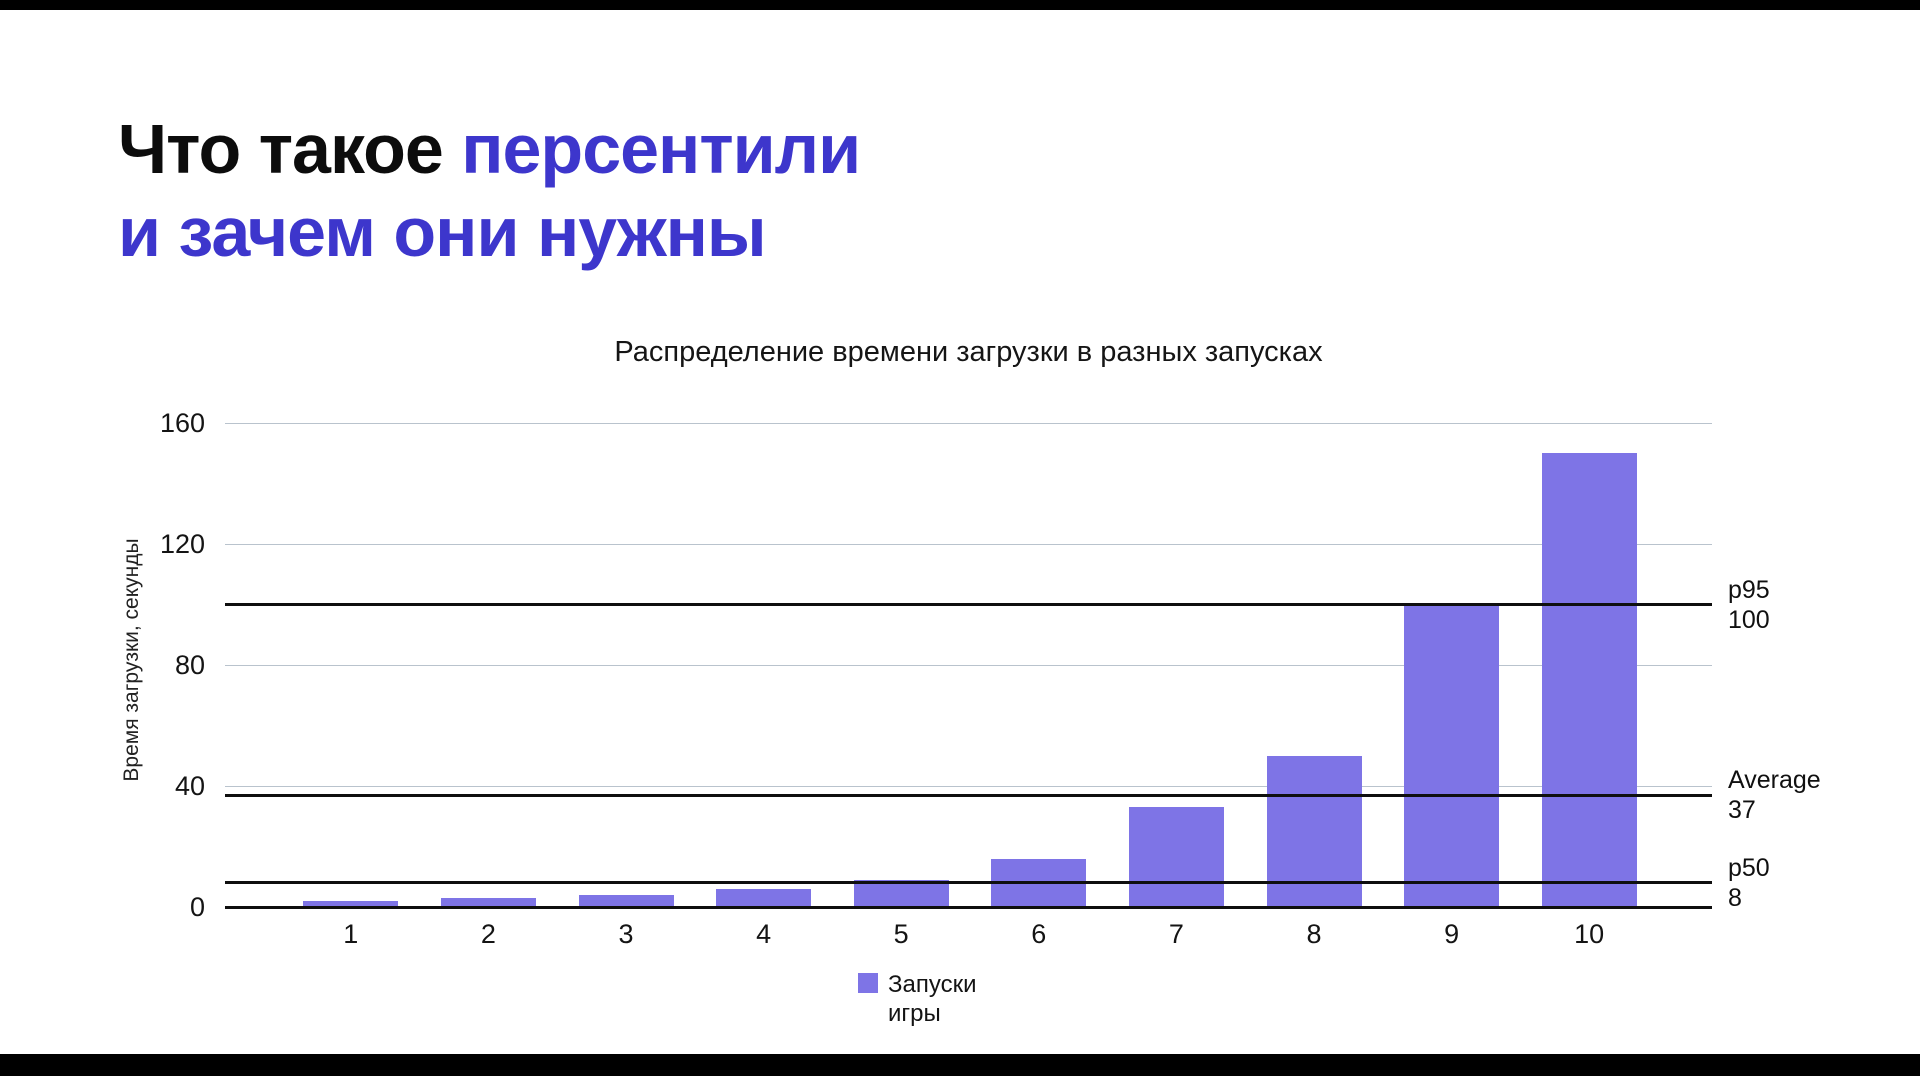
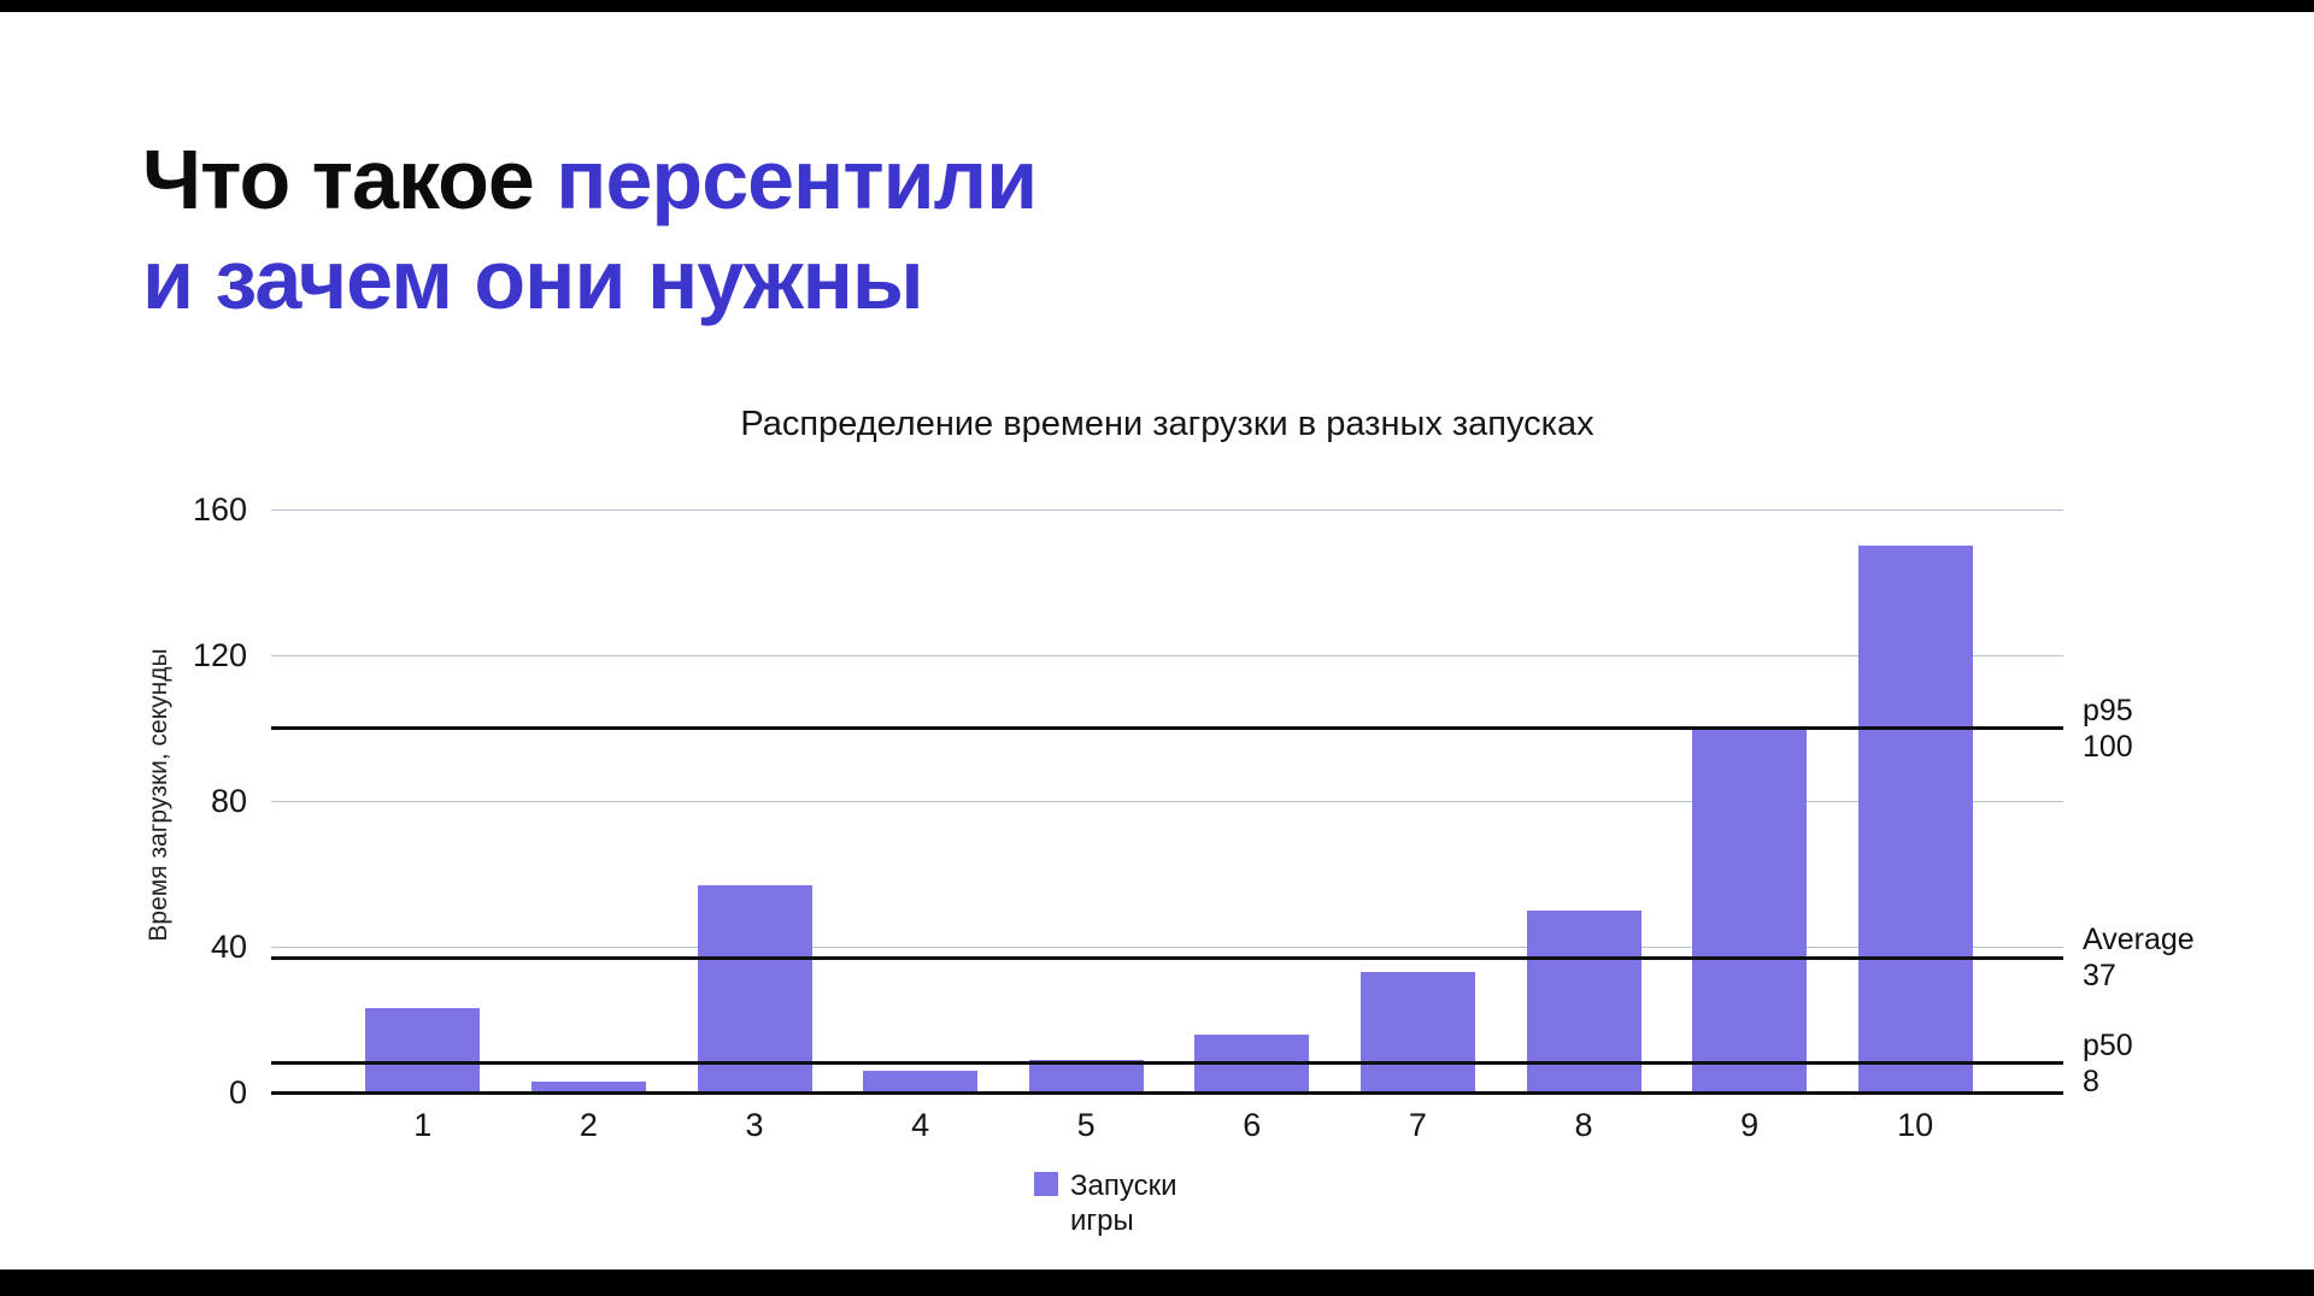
1: 2 -> 23
3: 4 -> 57
